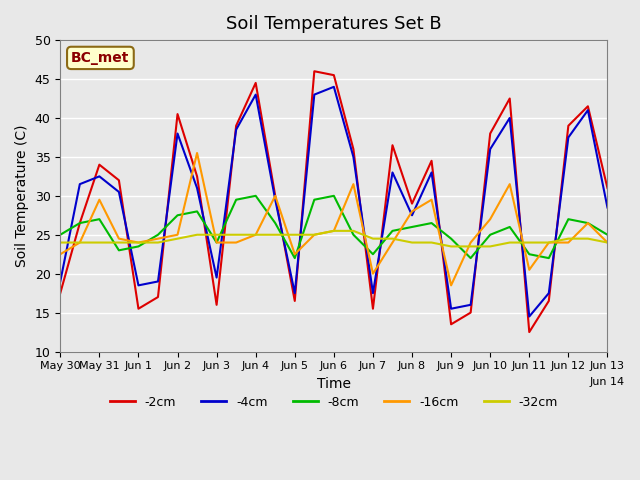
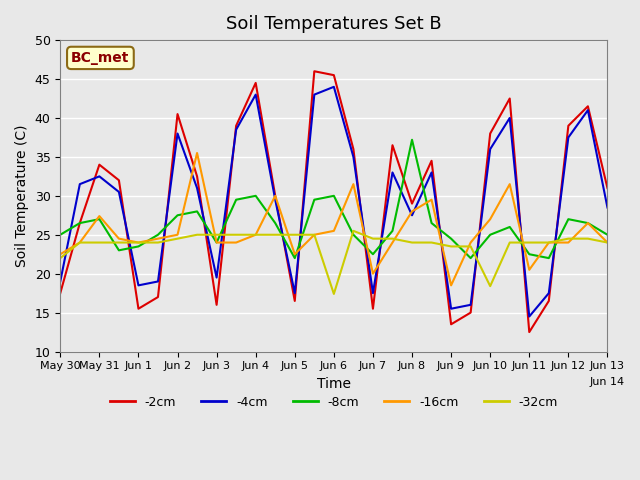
-32cm/May 30: 24.0 -> 22.0
-16cm/May 31: 29.5 -> 27.4
-32cm/Jun 6: 25.5 -> 17.4
-8cm/Jun 8: 26.0 -> 37.2
-32cm/Jun 10: 23.5 -> 18.4
